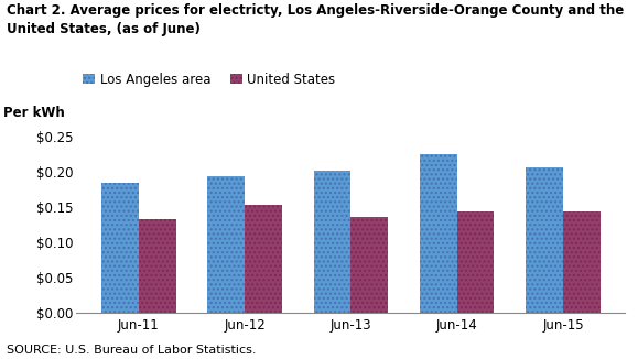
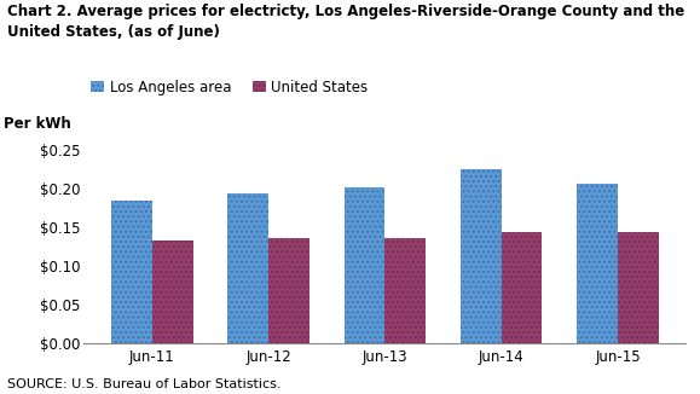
United States/Jun-12: $0.152 -> $0.135
